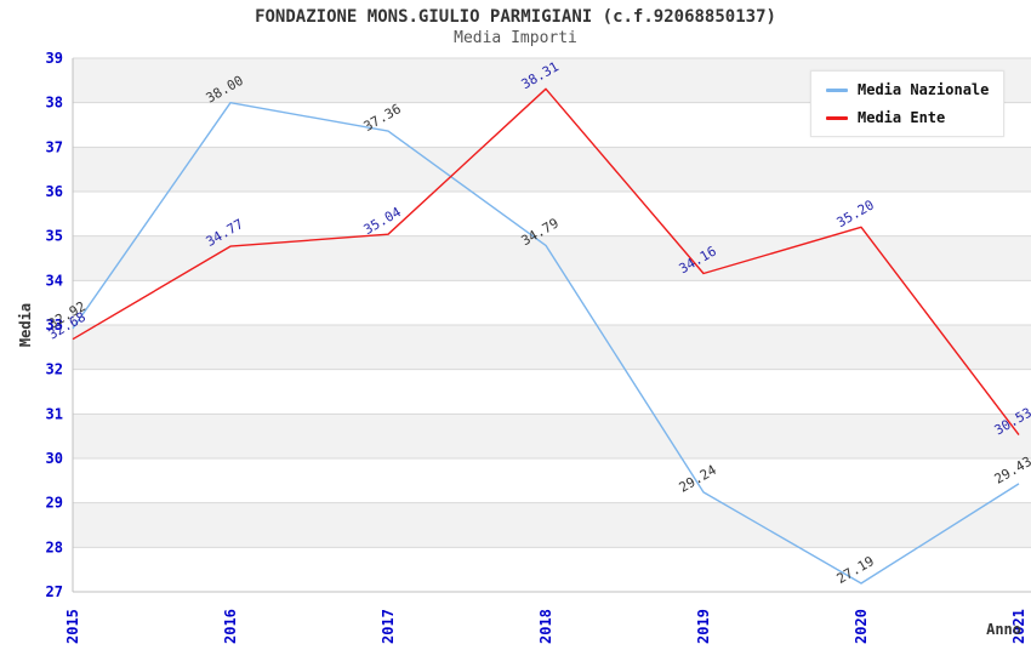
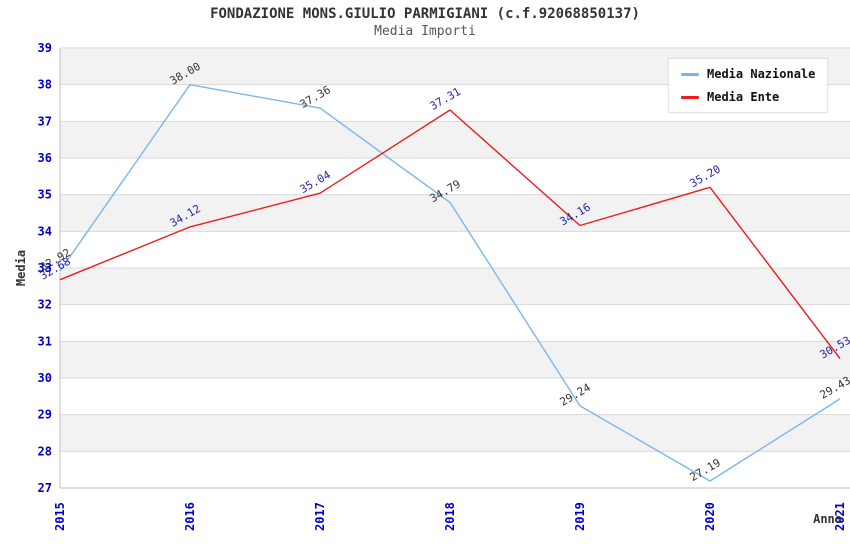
Media Ente/2016: 34.77 -> 34.12
Media Ente/2018: 38.31 -> 37.31
